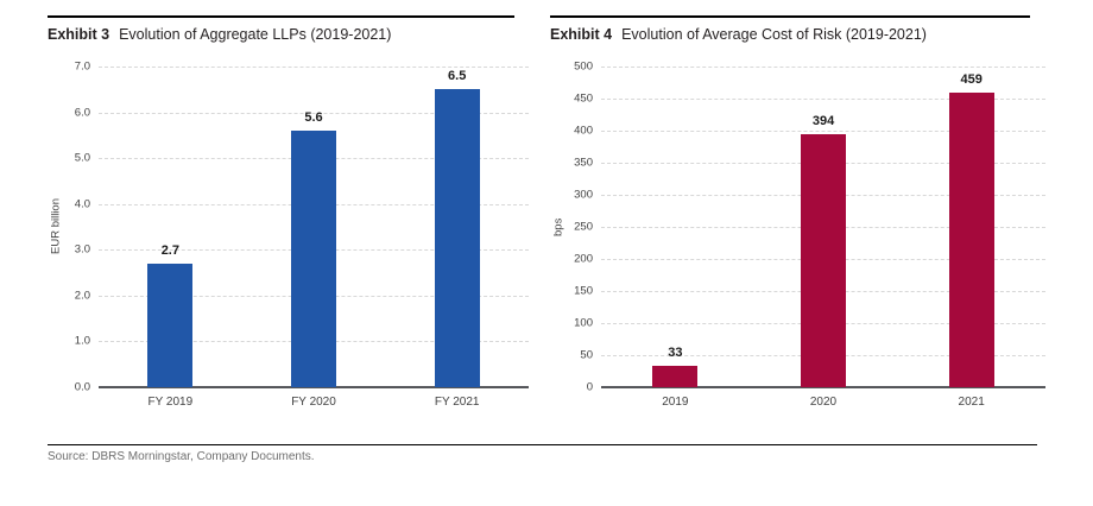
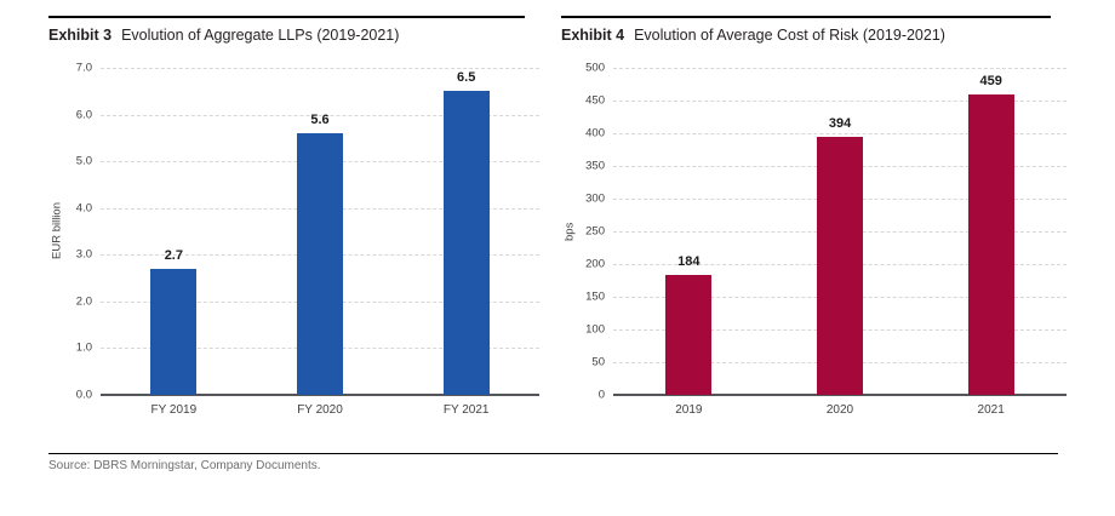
Evolution of Average Cost of Risk (2019-2021)/2019: 33 -> 184
